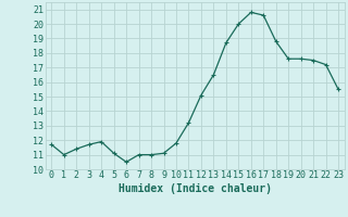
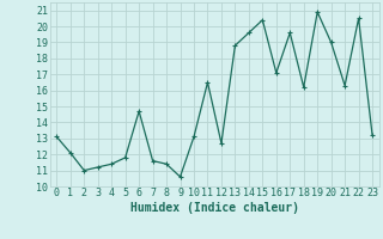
0: 11.7 -> 13.1
1: 11.0 -> 12.1
2: 11.4 -> 11.0
3: 11.7 -> 11.2
4: 11.9 -> 11.4
5: 11.1 -> 11.8
6: 10.5 -> 14.7
7: 11.0 -> 11.6
8: 11.0 -> 11.4
9: 11.1 -> 10.6
10: 11.8 -> 13.1
11: 13.2 -> 16.5
12: 15.1 -> 12.7
13: 16.5 -> 18.8
14: 18.7 -> 19.6
15: 20.0 -> 20.4
16: 20.8 -> 17.1
17: 20.6 -> 19.6
18: 18.8 -> 16.2
19: 17.6 -> 20.9
20: 17.6 -> 19.0
21: 17.5 -> 16.3
22: 17.2 -> 20.5
23: 15.5 -> 13.2
